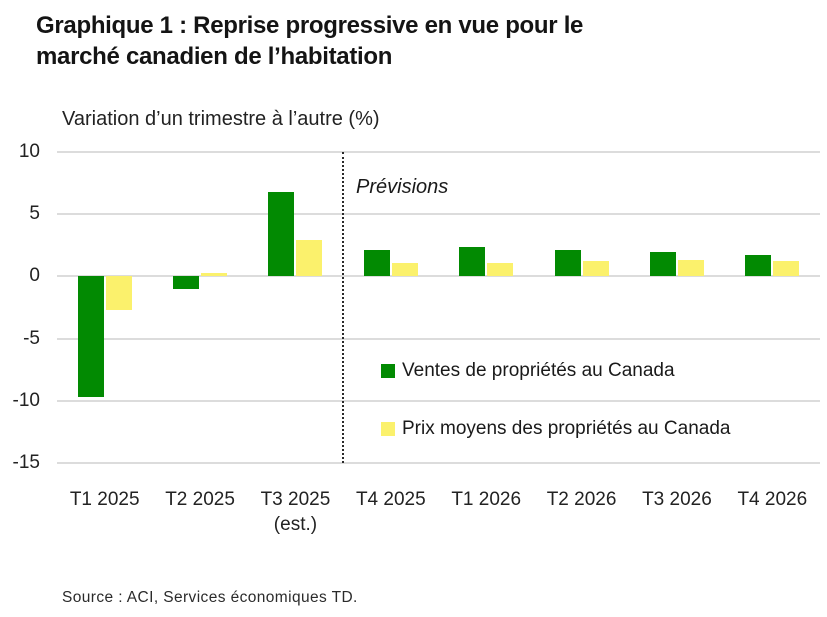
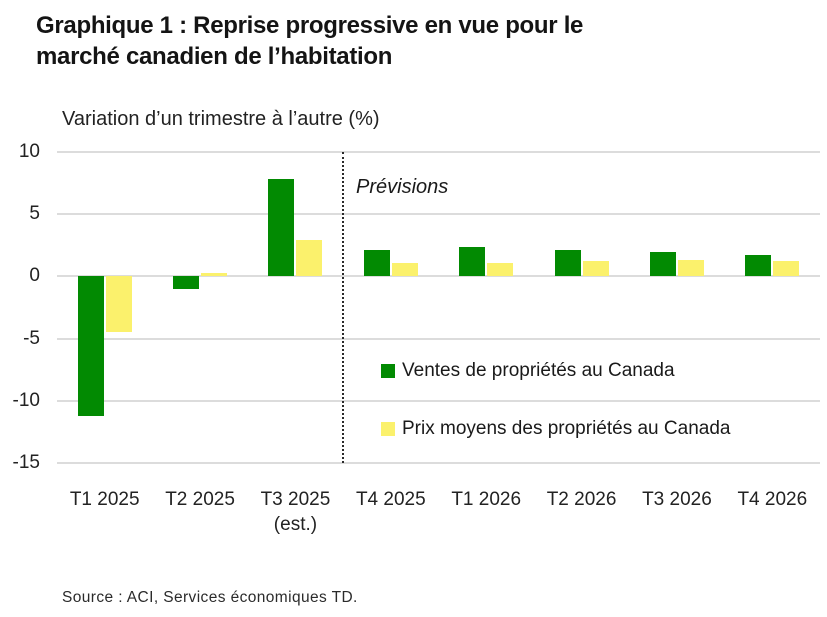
Ventes de propriétés au Canada/T1 2025: -9.7 -> -11.2
Prix moyens des propriétés au Canada/T1 2025: -2.7 -> -4.5
Ventes de propriétés au Canada/T3 2025: 6.8 -> 7.8
